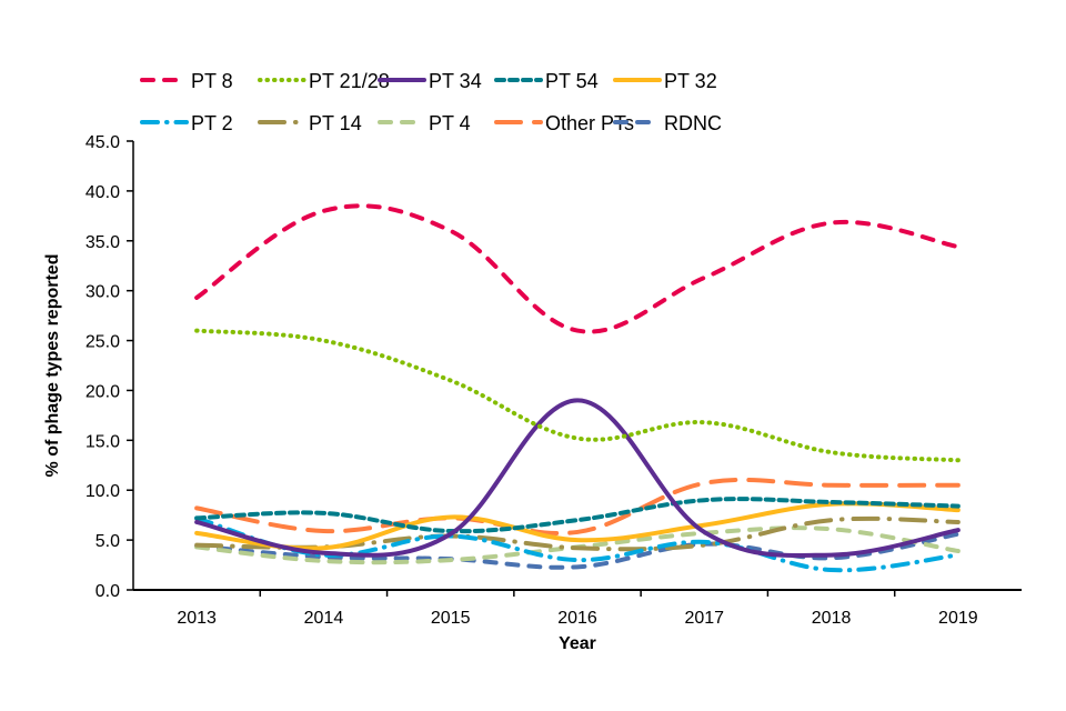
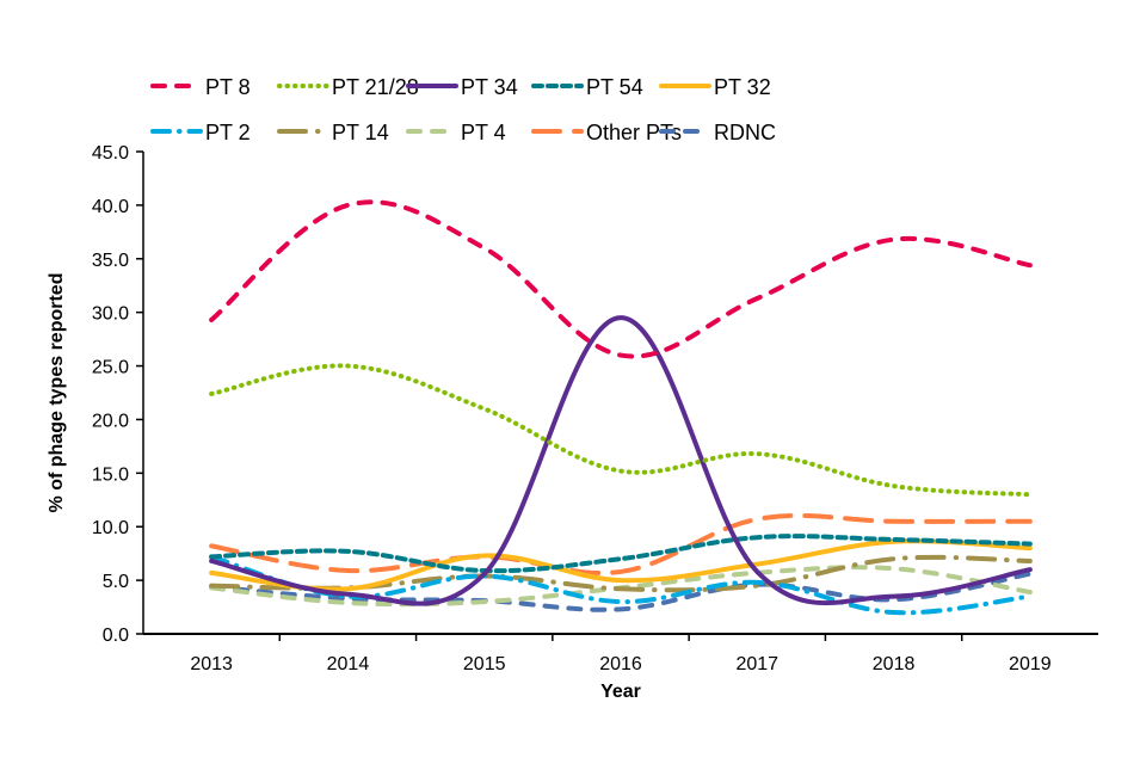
PT 21/28/2013: 26 -> 22
PT 8/2014: 38 -> 40
PT 34/2016: 19 -> 30
